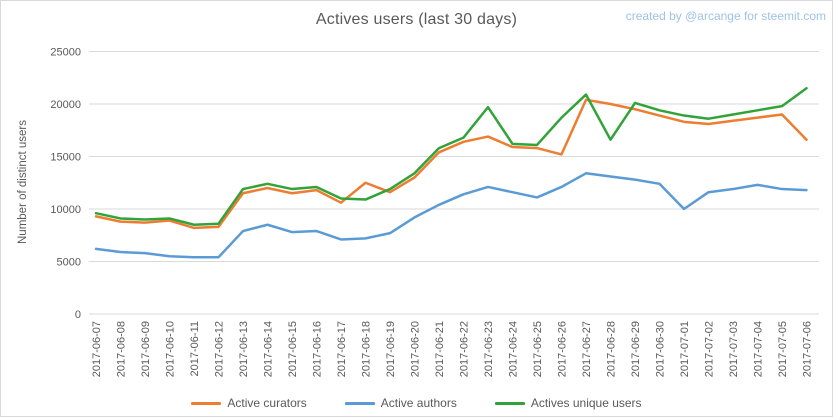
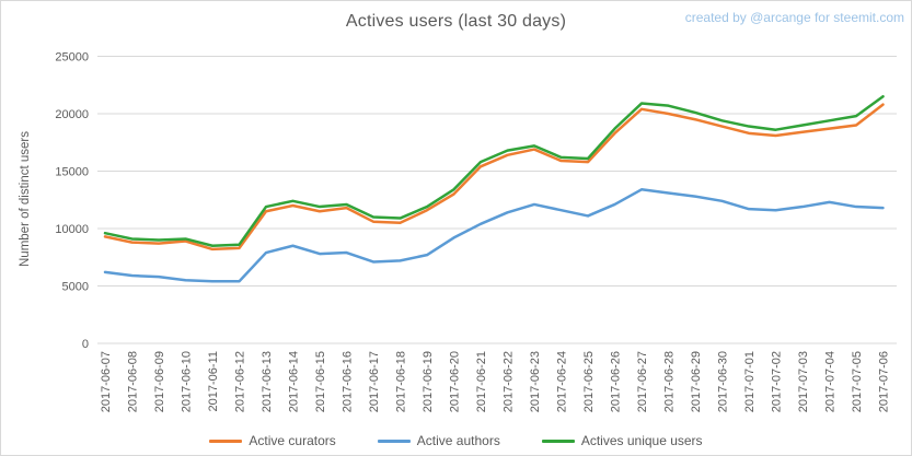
Active curators/2017-06-18: 12500 -> 10500
Actives unique users/2017-06-23: 19700 -> 17200
Active curators/2017-06-26: 15200 -> 18300
Actives unique users/2017-06-28: 16600 -> 20700
Active authors/2017-07-01: 10000 -> 11700
Active curators/2017-07-06: 16600 -> 20800
